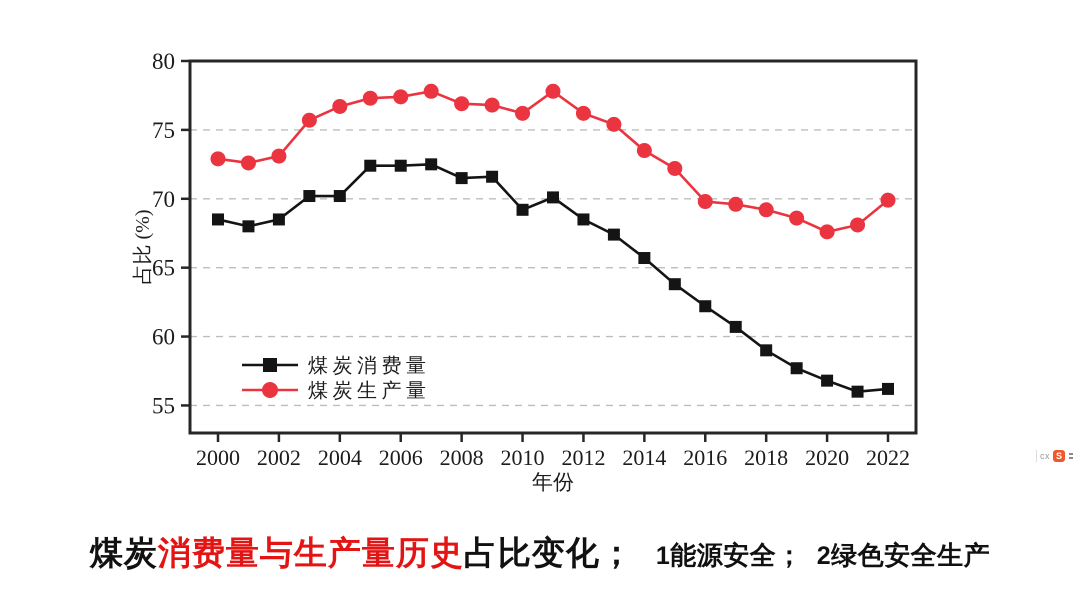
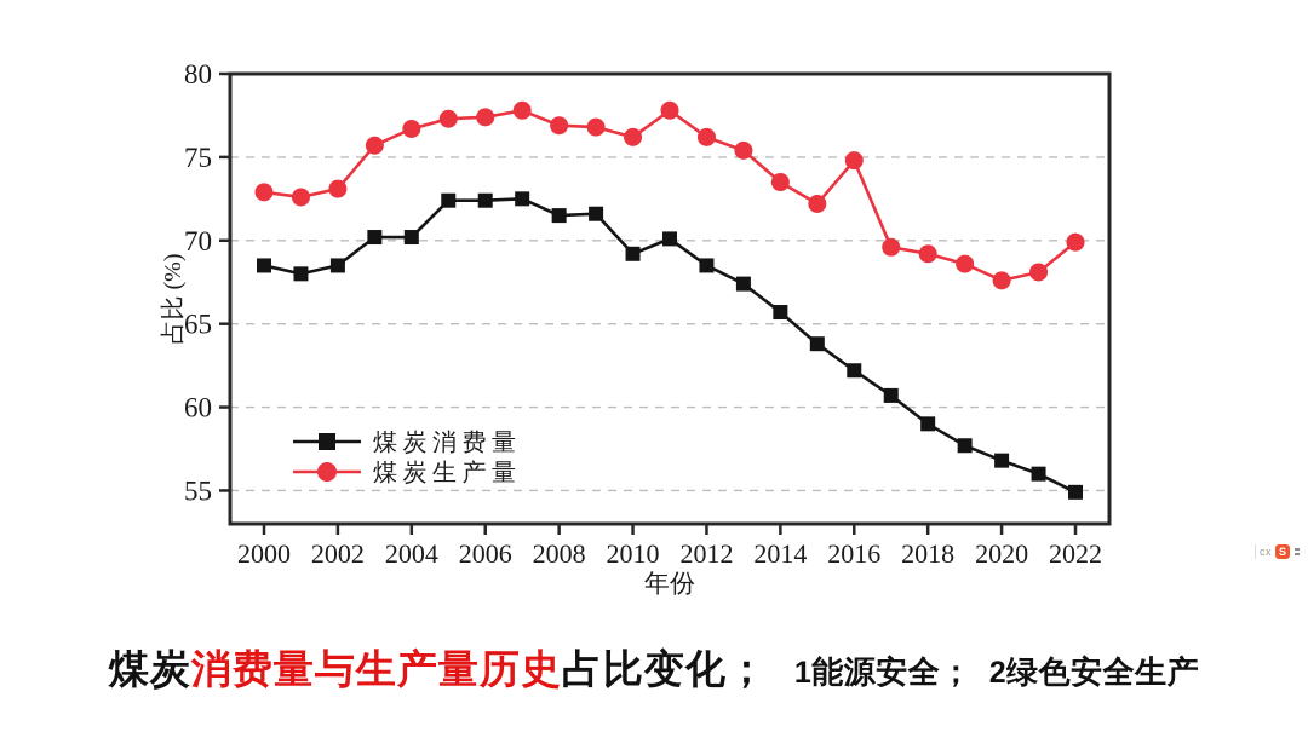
煤炭生产量/2016: 69.8 -> 74.8
煤炭消费量/2022: 56.2 -> 54.9
